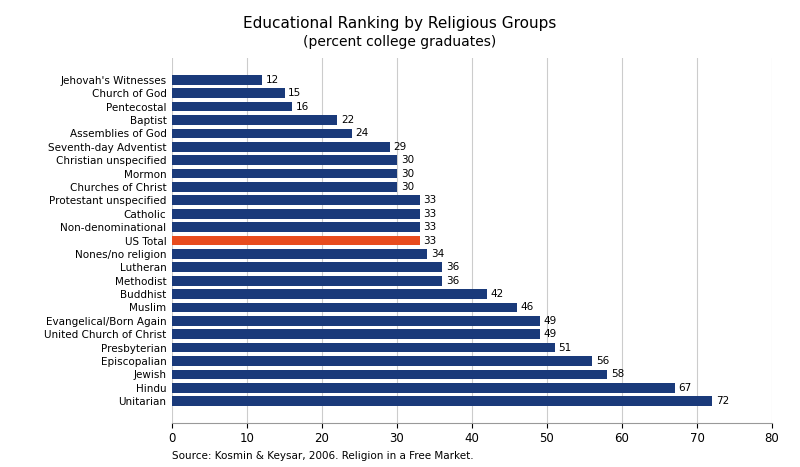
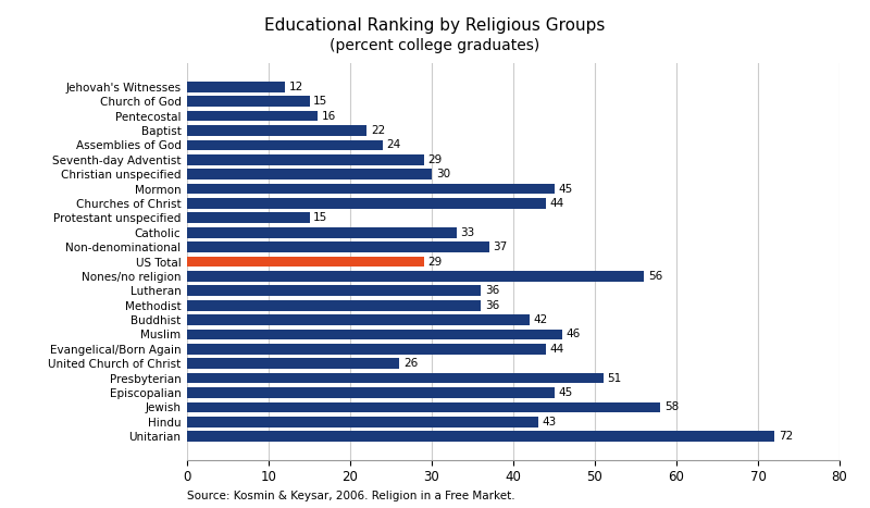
Mormon: 30 -> 45
Churches of Christ: 30 -> 44
Protestant unspecified: 33 -> 15
Non-denominational: 33 -> 37
US Total: 33 -> 29
Nones/no religion: 34 -> 56
Evangelical/Born Again: 49 -> 44
United Church of Christ: 49 -> 26
Episcopalian: 56 -> 45
Hindu: 67 -> 43
